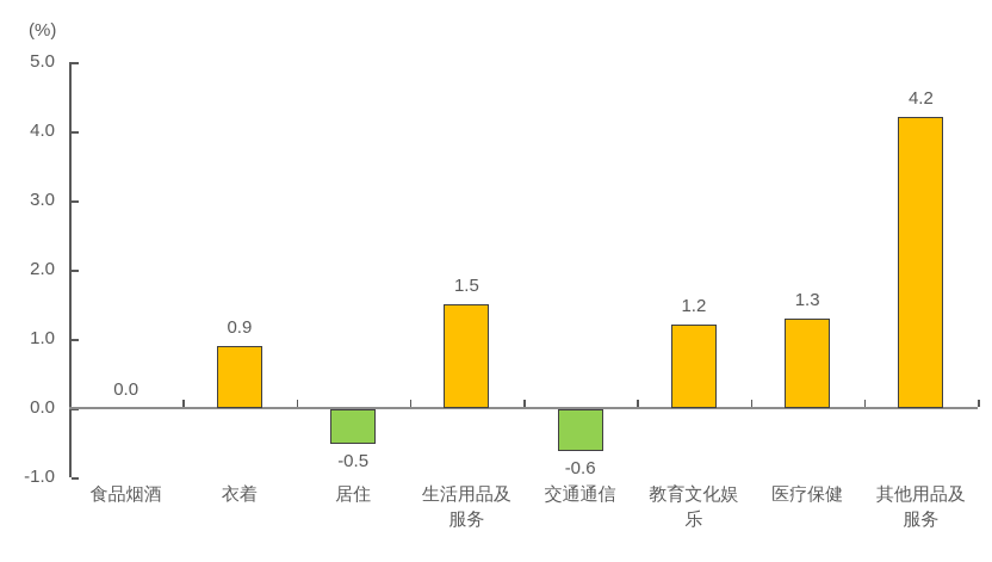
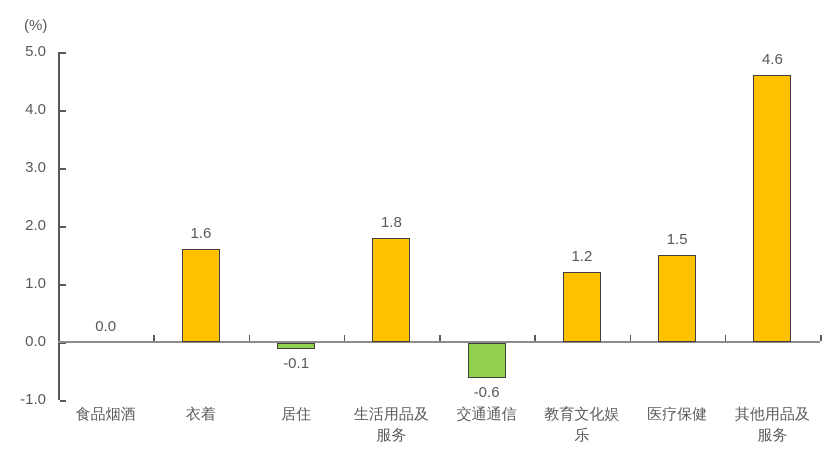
衣着: 0.9 -> 1.6
居住: -0.5 -> -0.1
生活用品及服务: 1.5 -> 1.8
医疗保健: 1.3 -> 1.5
其他用品及服务: 4.2 -> 4.6
